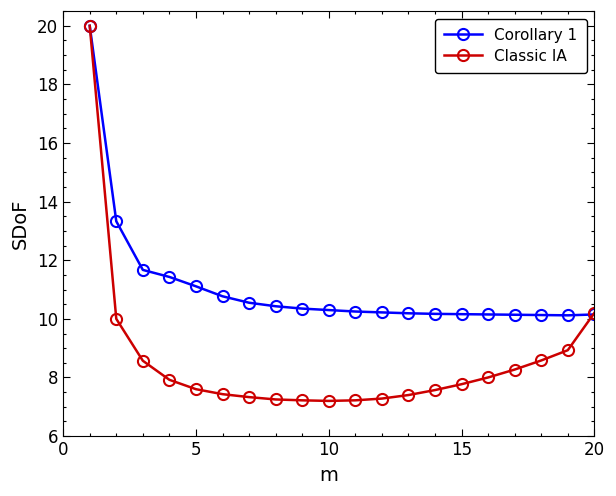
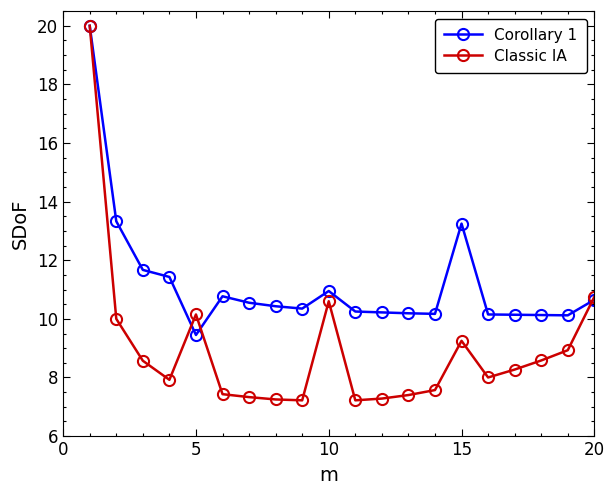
Corollary 1/5: 11.11 -> 9.45
Classic IA/5: 7.60 -> 10.15
Corollary 1/10: 10.30 -> 10.95
Classic IA/10: 7.20 -> 10.60
Corollary 1/15: 10.16 -> 13.25
Classic IA/15: 7.77 -> 9.25
Corollary 1/20: 10.15 -> 10.65
Classic IA/20: 10.20 -> 10.75
